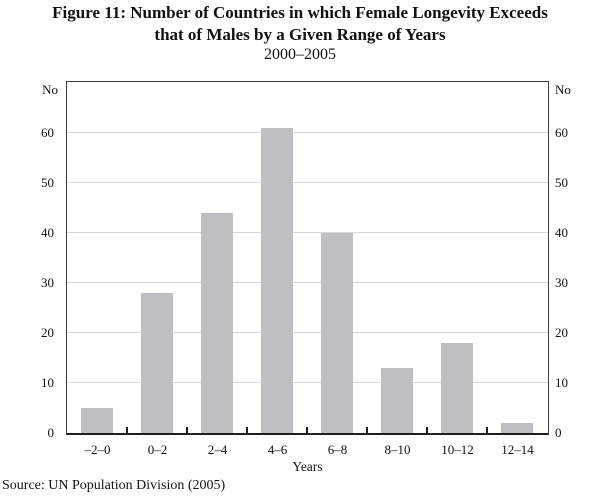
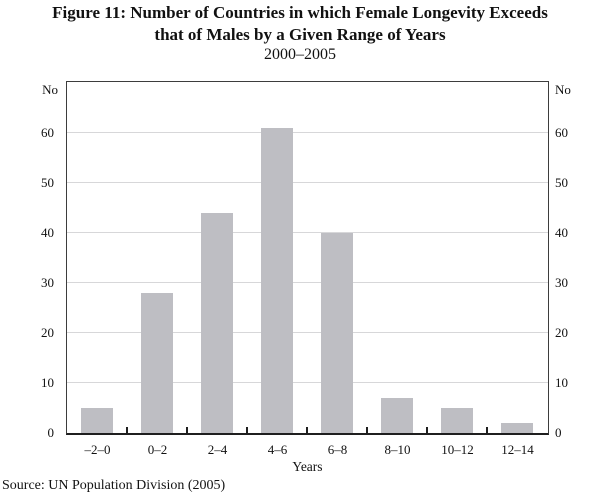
8–10: 13 -> 7
10–12: 18 -> 5
